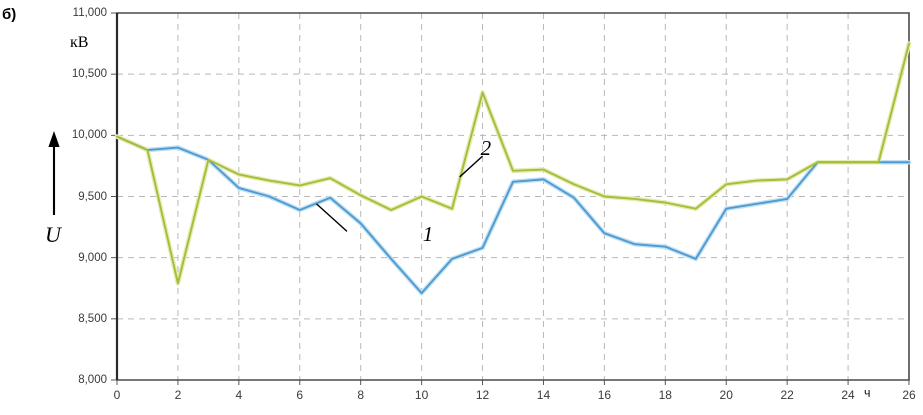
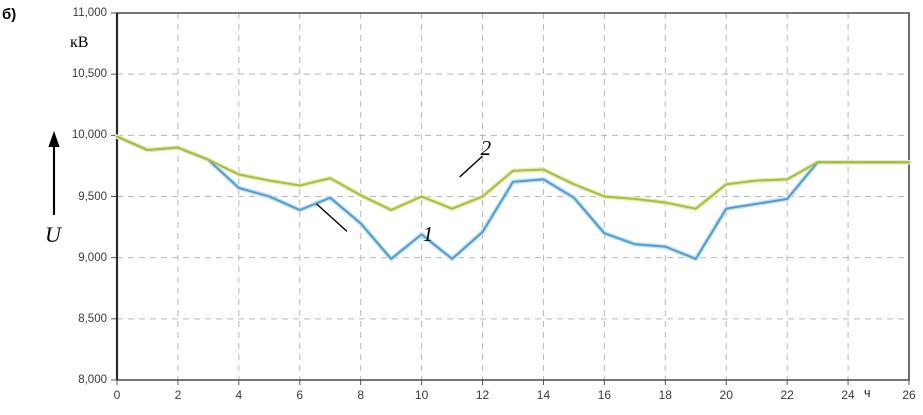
2/2: 8790 -> 9900
1/10: 8710 -> 9190
1/12: 9080 -> 9210
2/12: 10350 -> 9500
2/26: 10750 -> 9780
